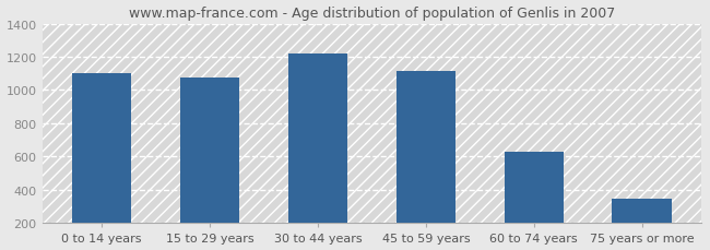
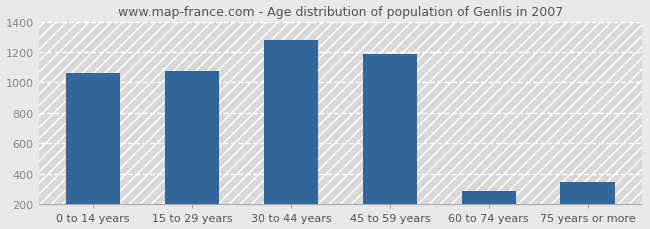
0 to 14 years: 1100 -> 1060
30 to 44 years: 1220 -> 1280
45 to 59 years: 1120 -> 1190
60 to 74 years: 630 -> 290
